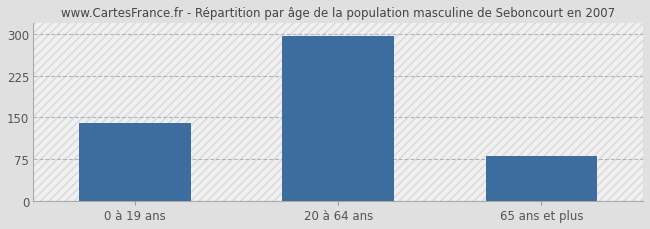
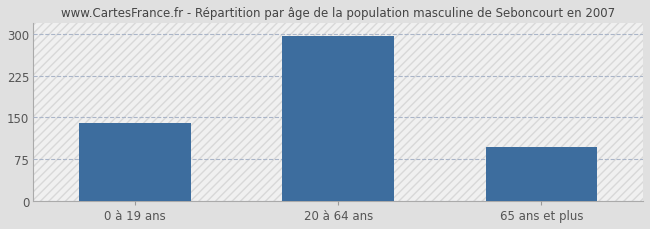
65 ans et plus: 80 -> 96
